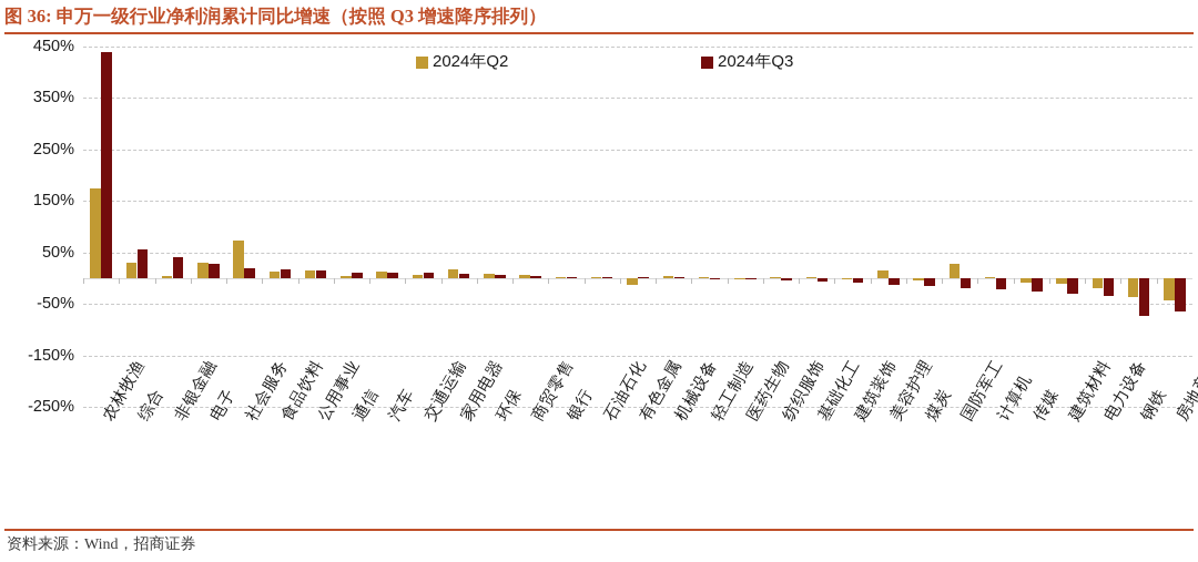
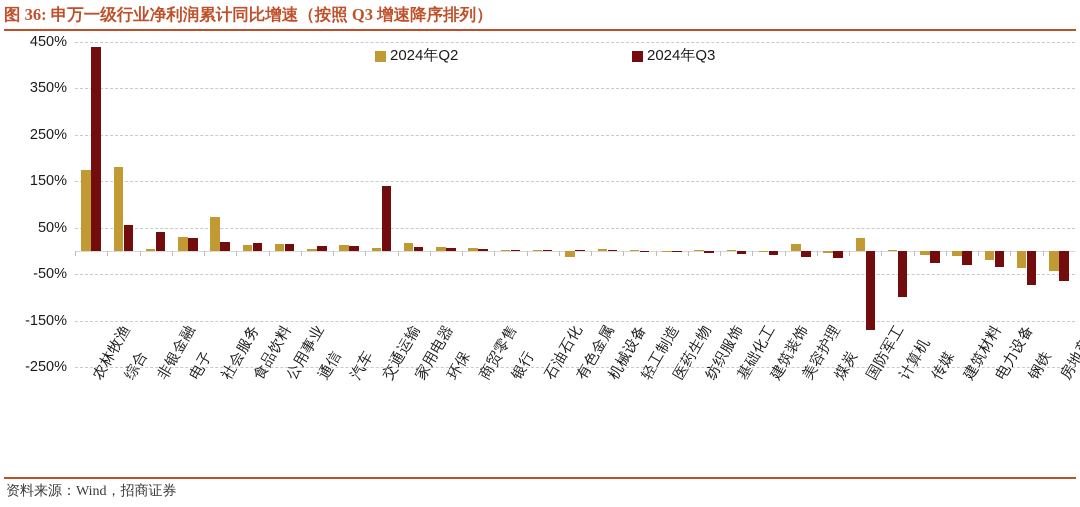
2024年Q2/综合: 30% -> 180%
2024年Q3/交通运输: 10% -> 140%
2024年Q3/国防军工: -20% -> -170%
2024年Q3/计算机: -20% -> -100%
